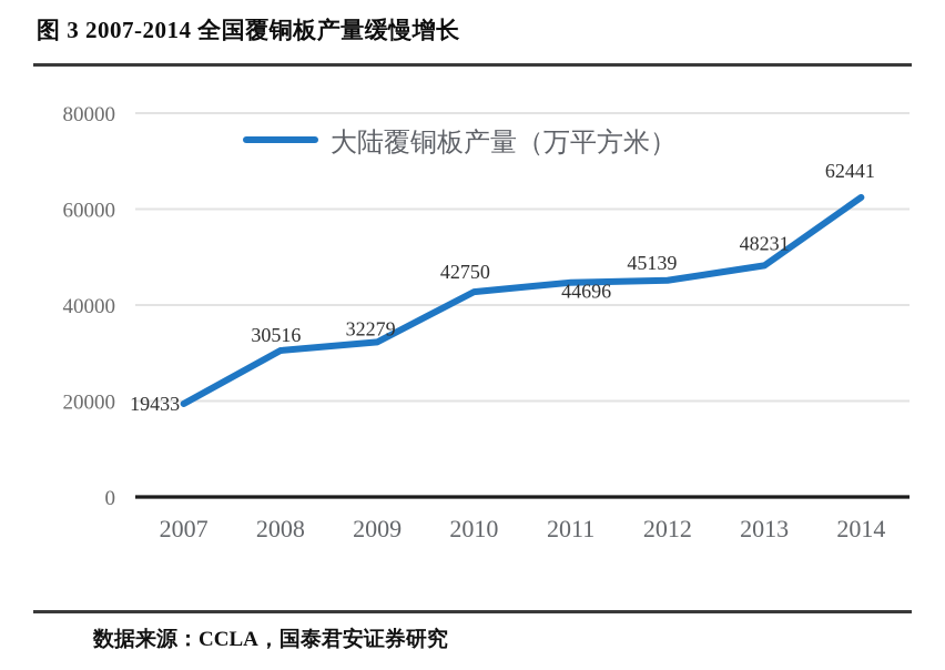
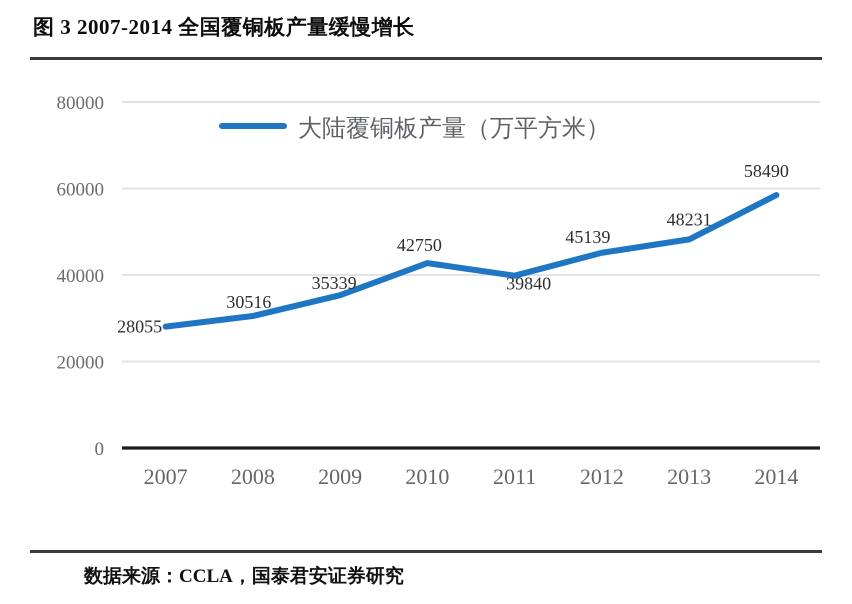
2007: 19433 -> 28055
2009: 32279 -> 35339
2011: 44696 -> 39840
2014: 62441 -> 58490
